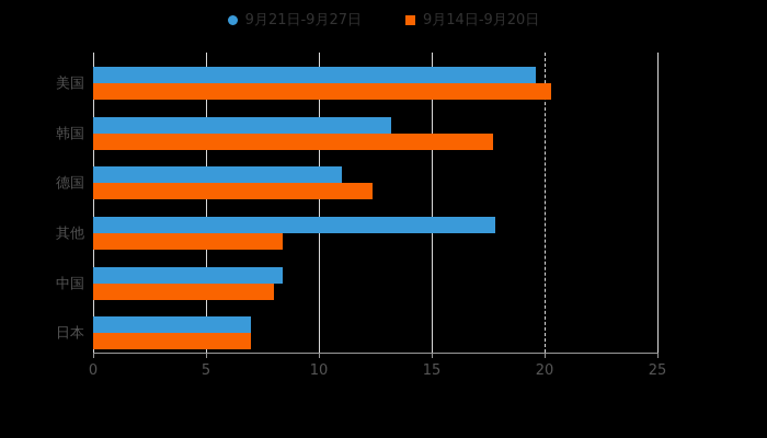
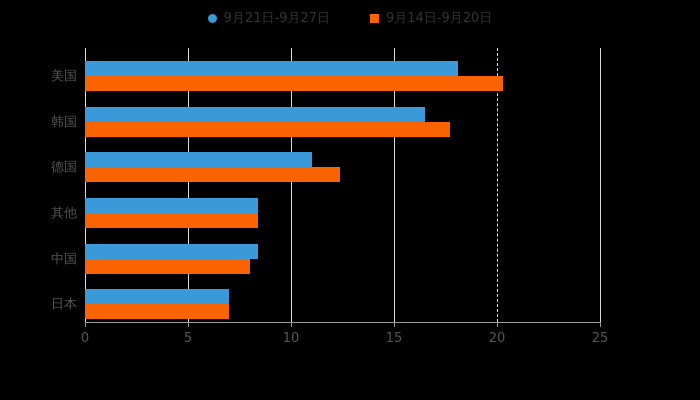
9月21日-9月27日/美国: 19.6 -> 18.1
9月21日-9月27日/韩国: 13.2 -> 16.5
9月21日-9月27日/其他: 17.8 -> 8.4
